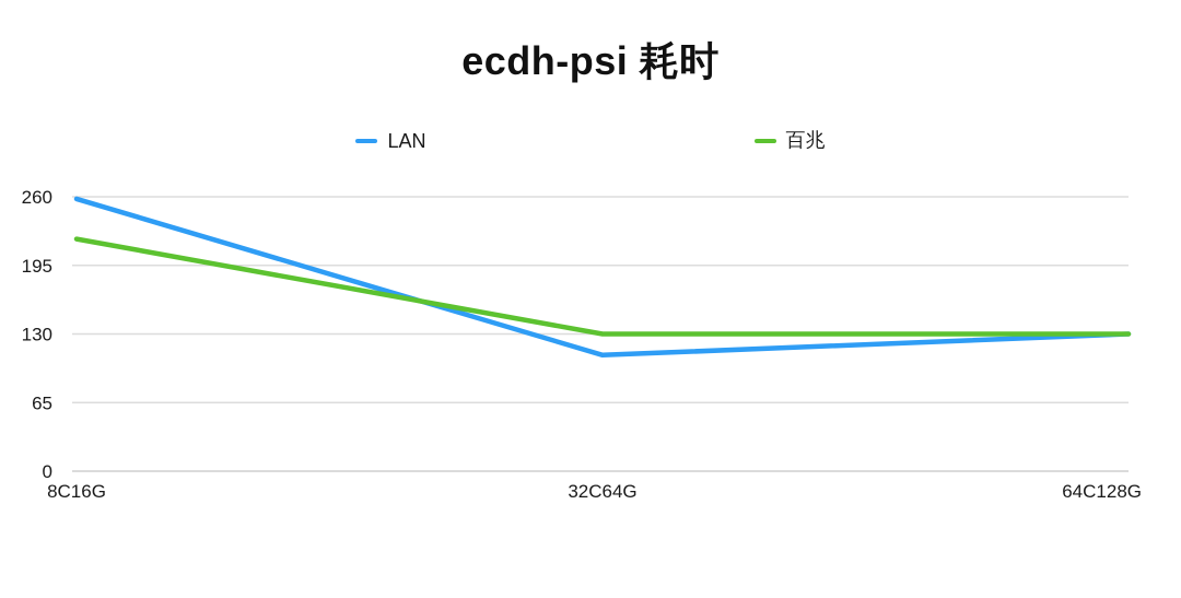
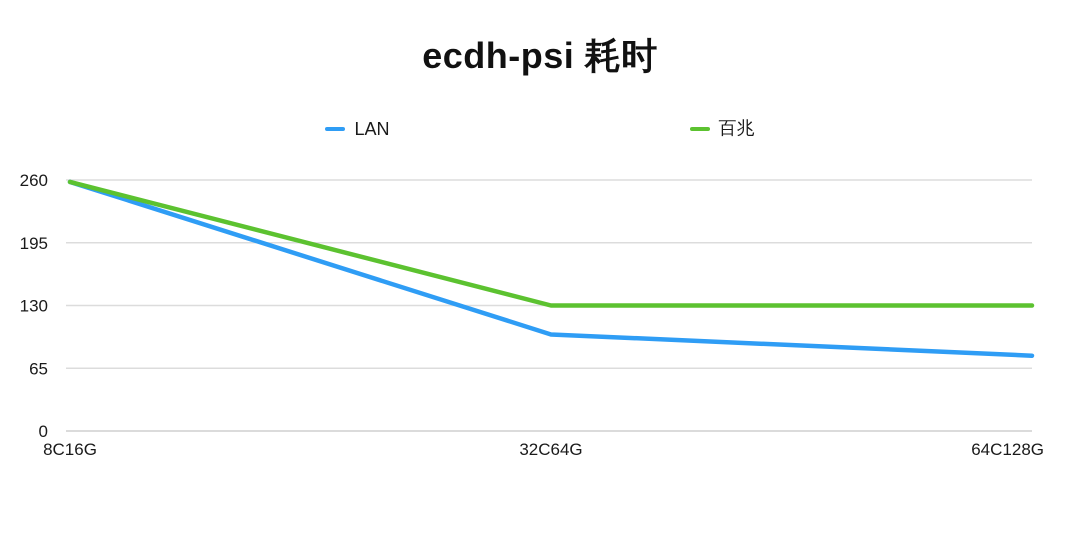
百兆/8C16G: 220 -> 260
LAN/32C64G: 110 -> 100
LAN/64C128G: 130 -> 80
